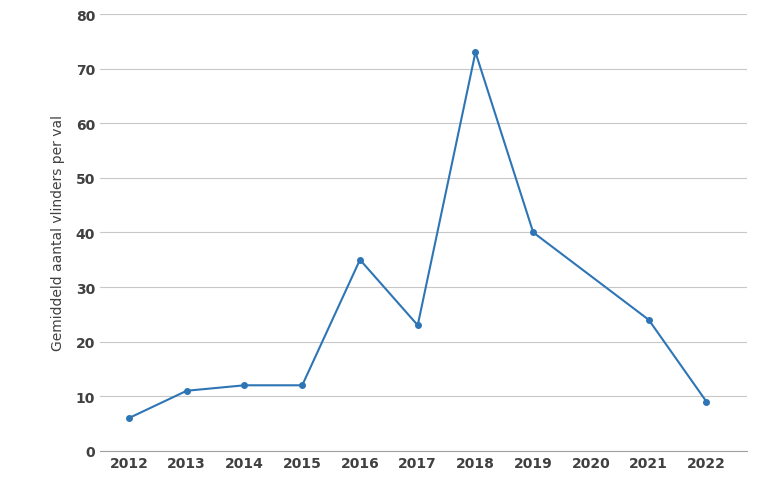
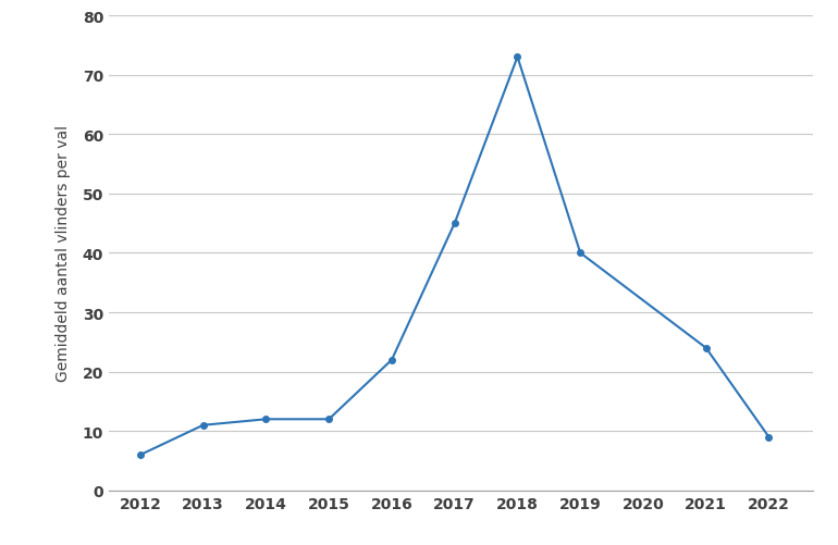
2016: 35 -> 22
2017: 23 -> 45
